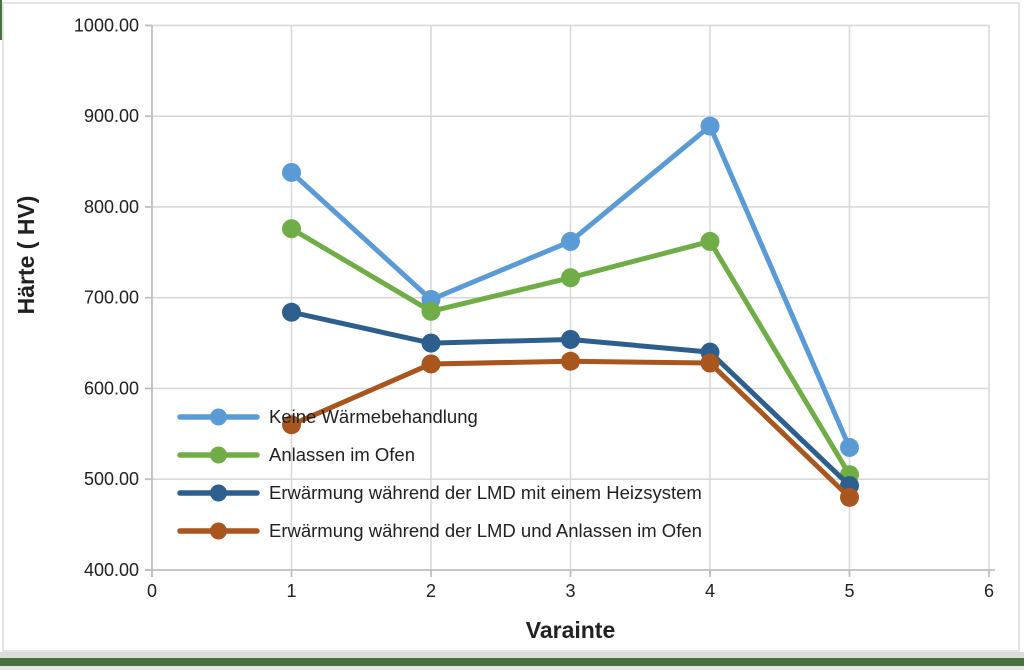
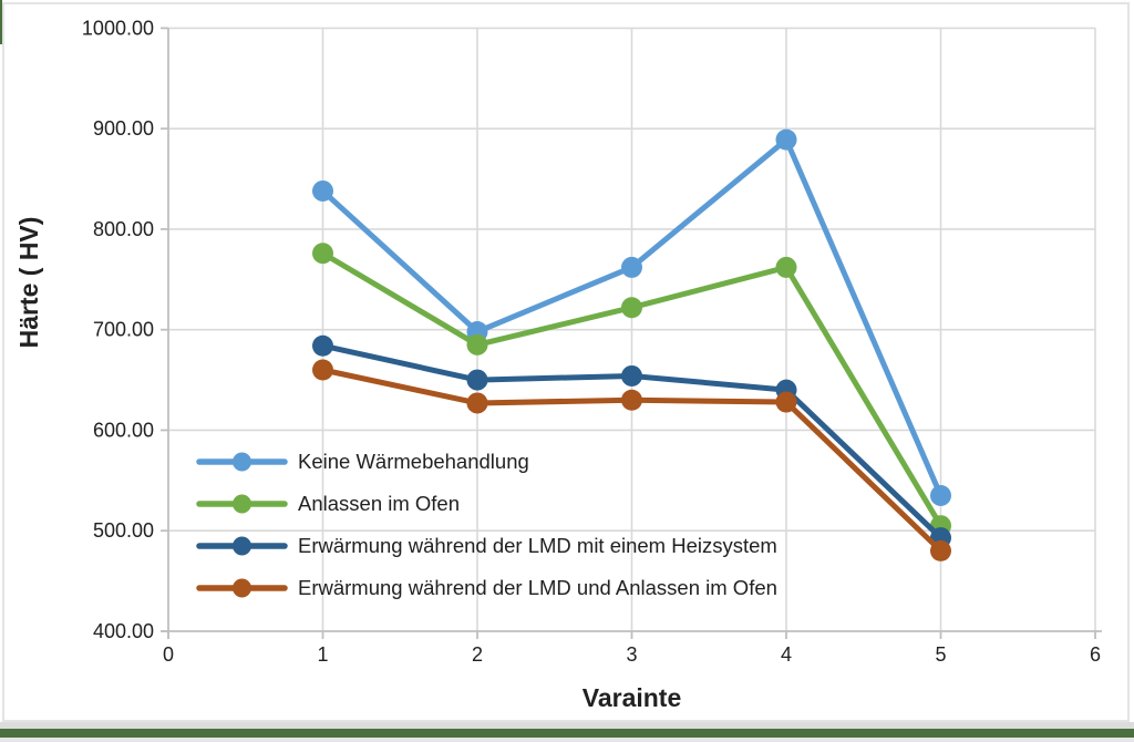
Erwärmung während der LMD und Anlassen im Ofen/1: 560 -> 660
